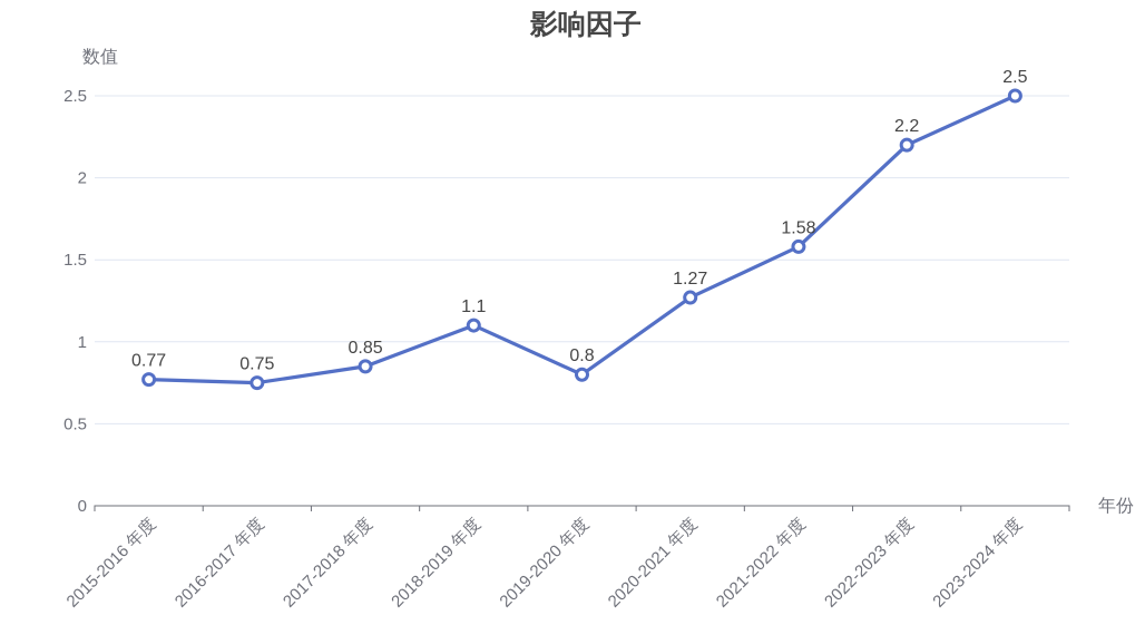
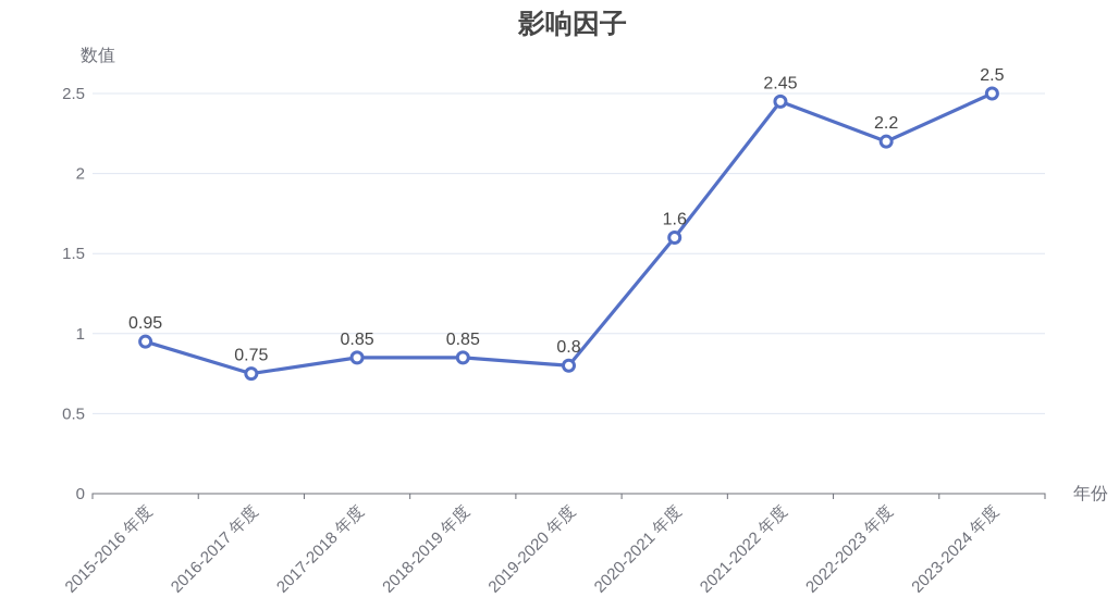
2015-2016 年度: 0.77 -> 0.95
2018-2019 年度: 1.1 -> 0.85
2020-2021 年度: 1.27 -> 1.6
2021-2022 年度: 1.58 -> 2.45
